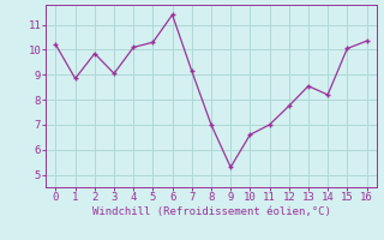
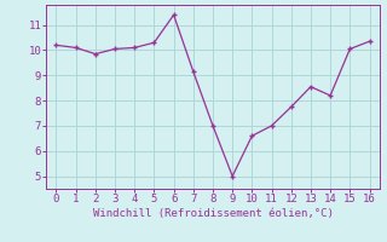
1: 8.85 -> 10.10
3: 9.05 -> 10.05
9: 5.30 -> 5.00
